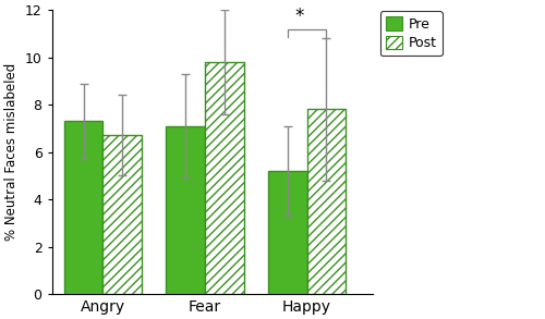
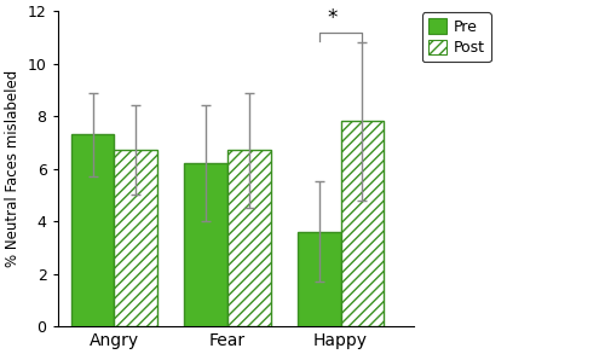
Pre/Fear: 7.1 -> 6.2
Post/Fear: 9.8 -> 6.7
Pre/Happy: 5.2 -> 3.6
